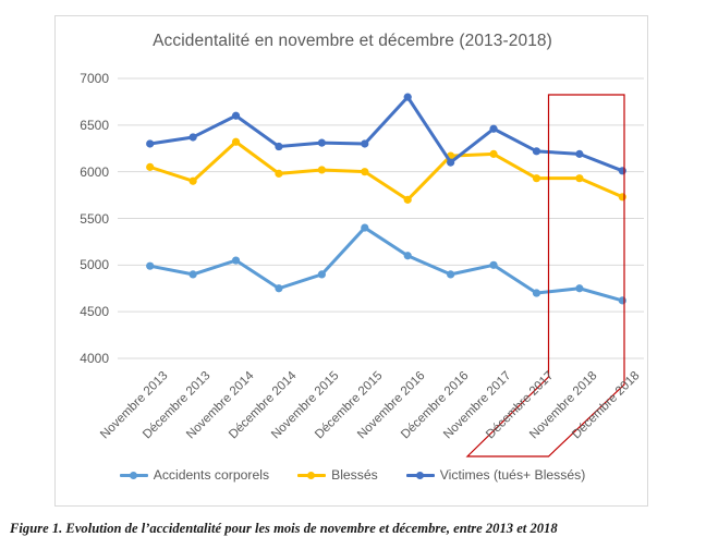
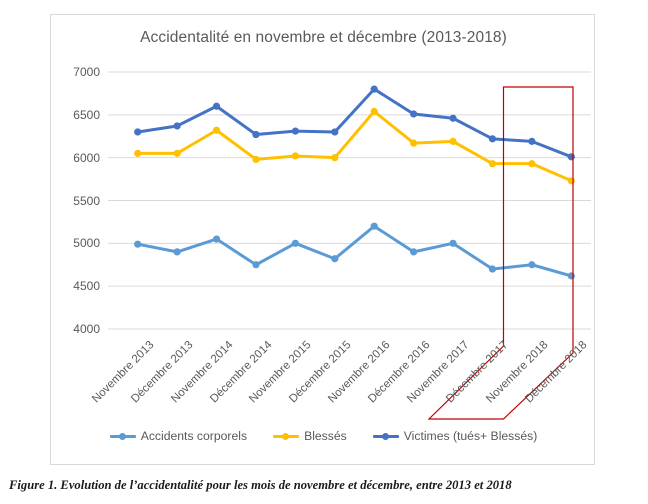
Blessés/Décembre 2013: 5900 -> 6000
Accidents corporels/Novembre 2015: 4900 -> 5000
Accidents corporels/Décembre 2015: 5400 -> 4800
Accidents corporels/Novembre 2016: 5100 -> 5200
Blessés/Novembre 2016: 5700 -> 6500
Victimes (tués+ Blessés)/Décembre 2016: 6100 -> 6500
